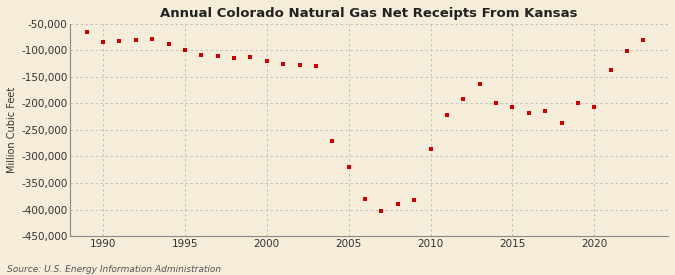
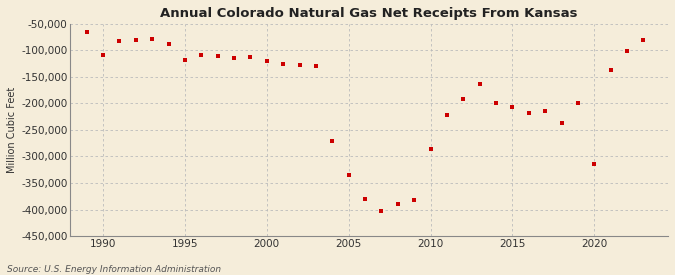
1990: -85,000 -> -108,000
1995: -100,000 -> -118,000
2005: -320,000 -> -334,000
2020: -207,000 -> -314,000
